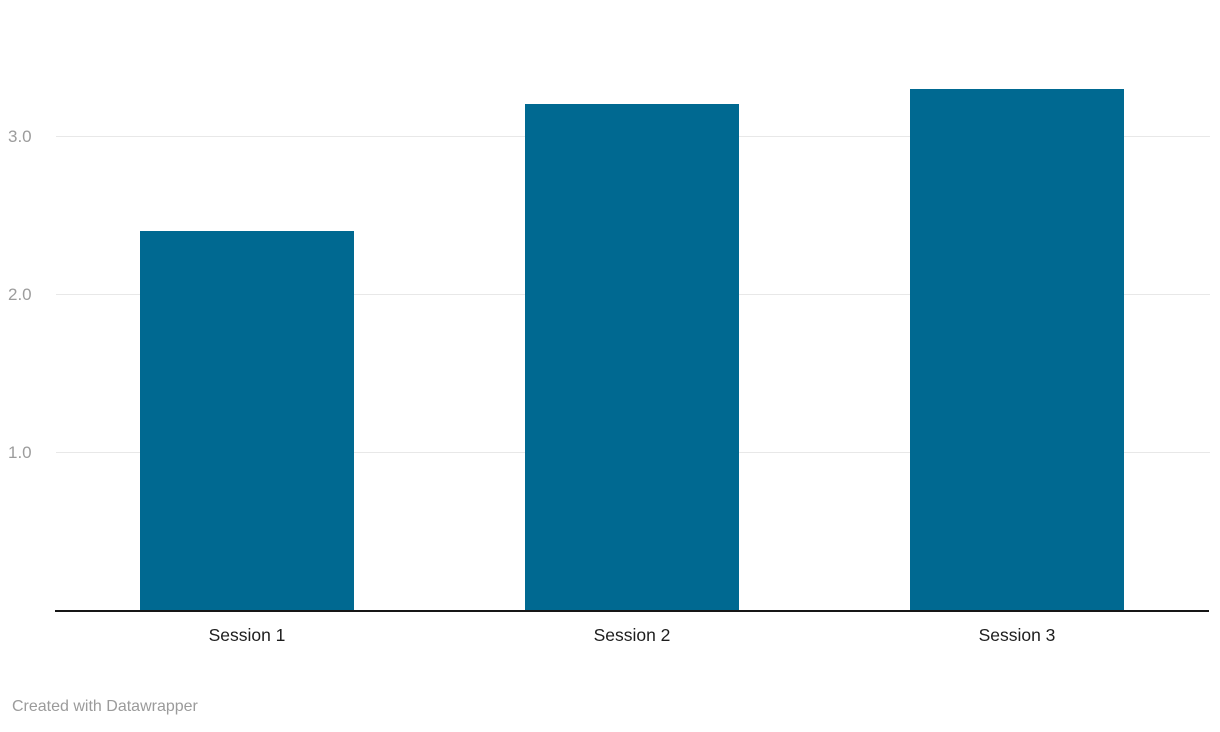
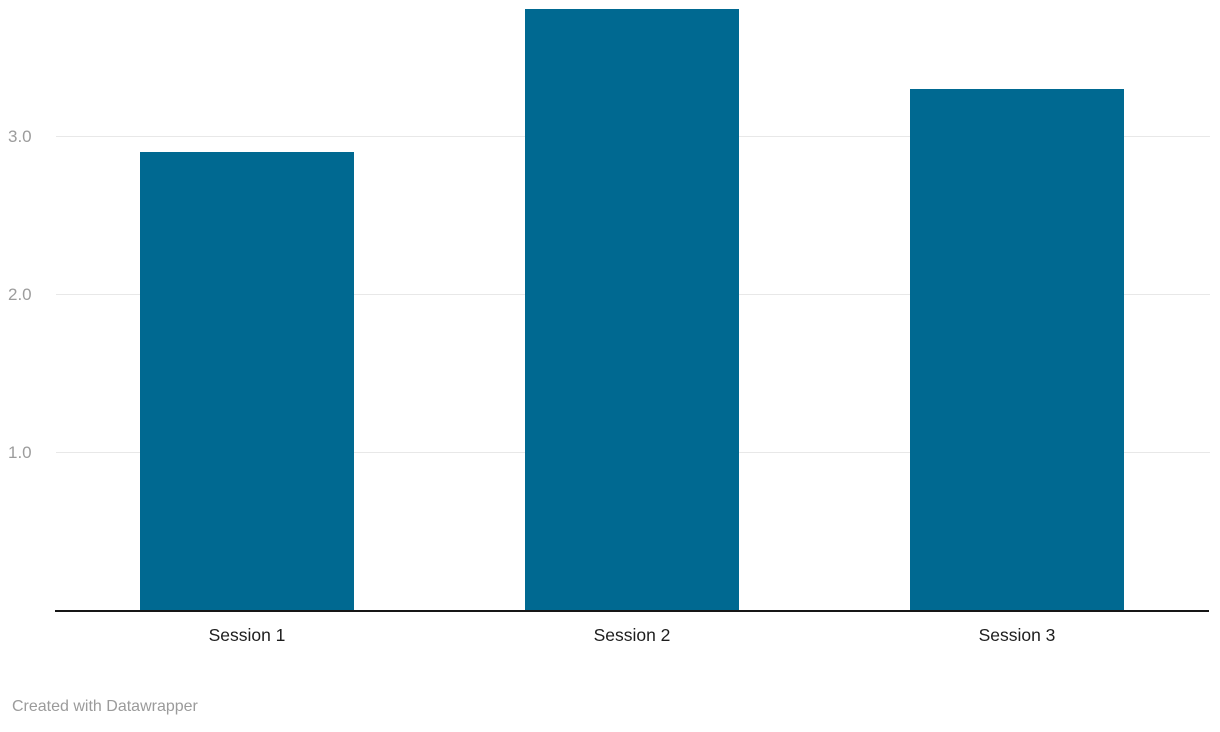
Session 1: 2.4 -> 2.9
Session 2: 3.2 -> 3.8
